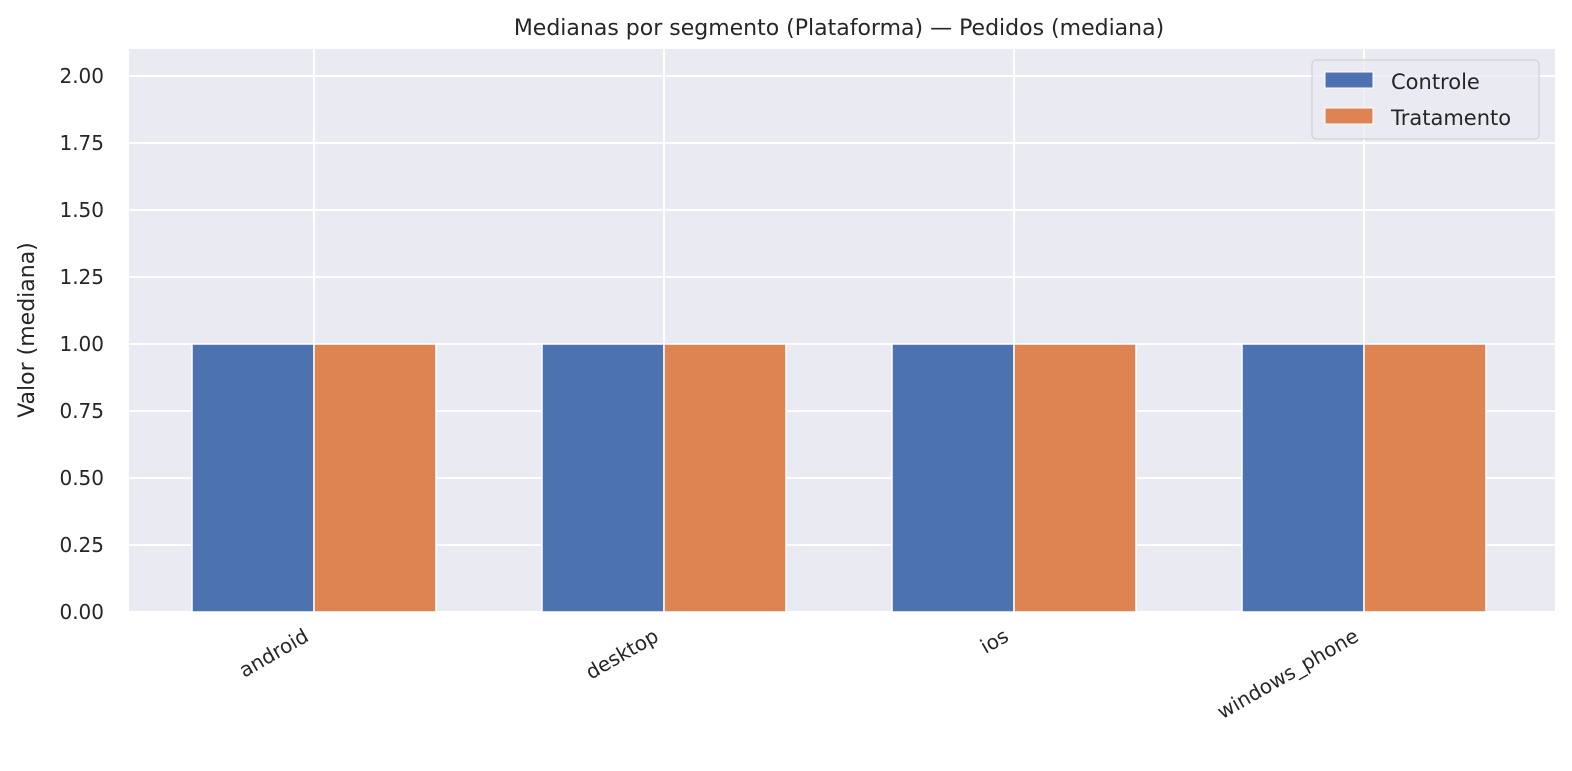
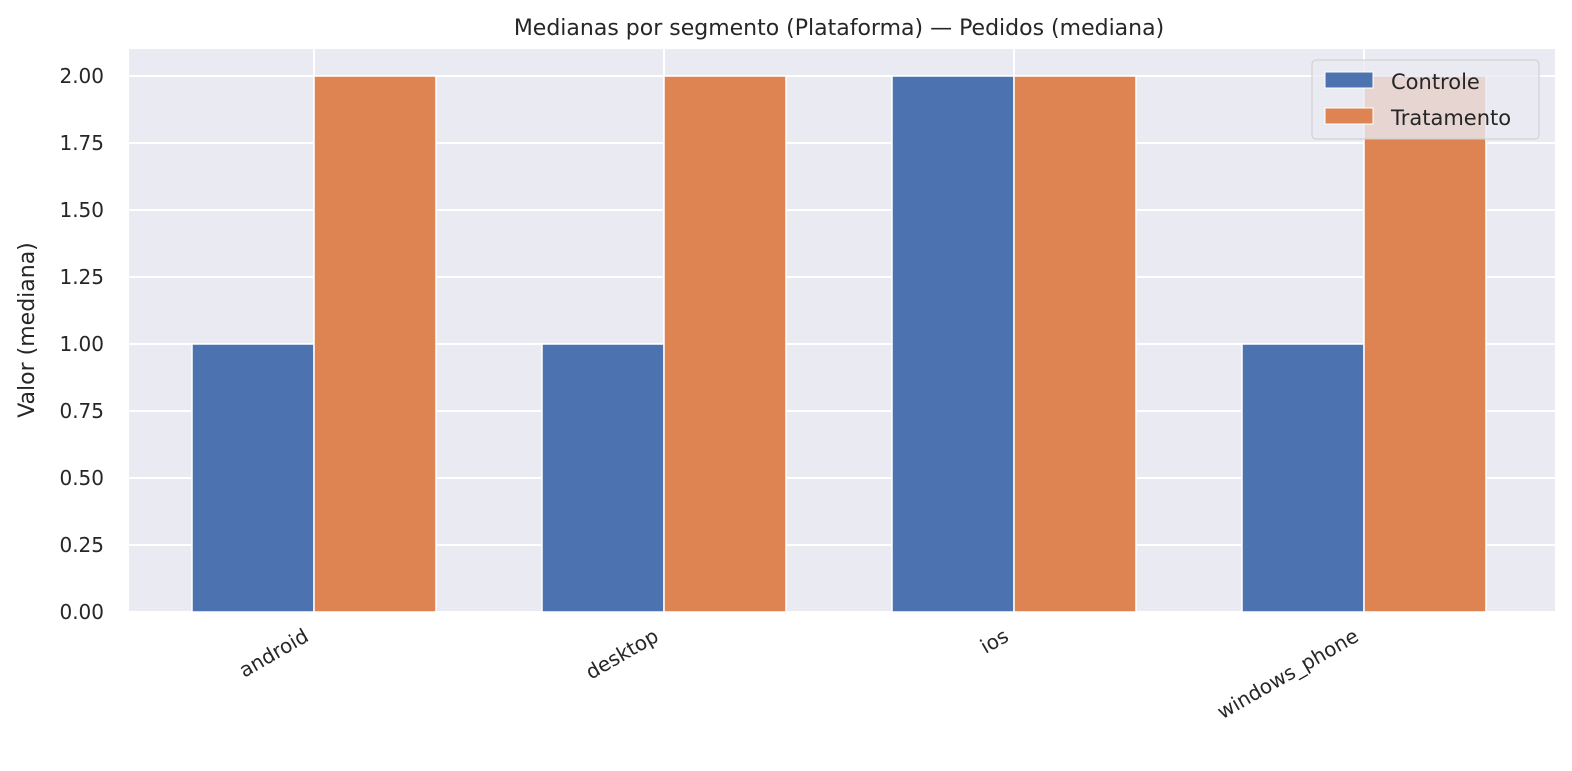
Tratamento/android: 1 -> 2
Tratamento/desktop: 1 -> 2
Controle/ios: 1 -> 2
Tratamento/ios: 1 -> 2
Tratamento/windows_phone: 1 -> 2
